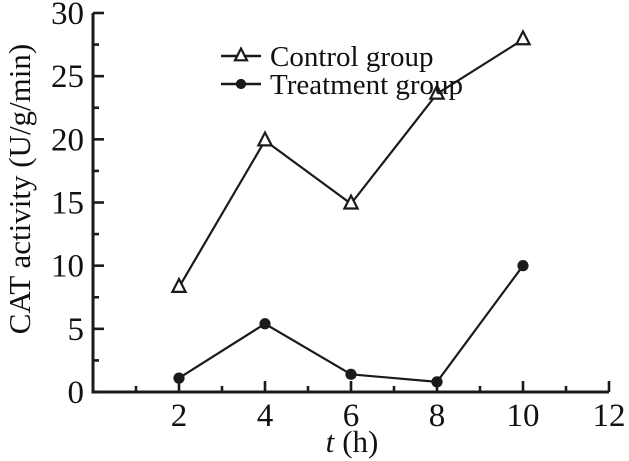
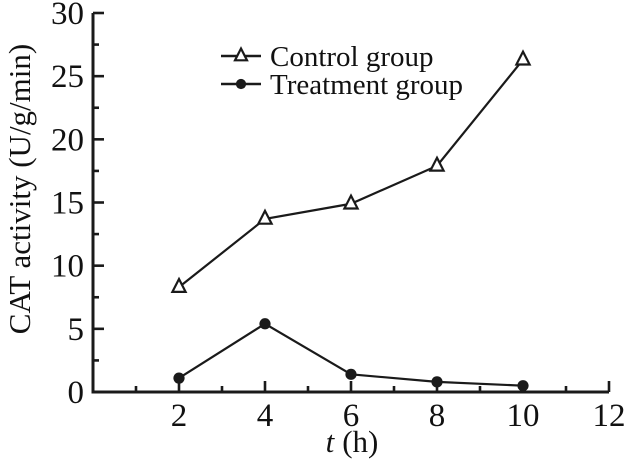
Control group/4: 19.9 -> 13.7
Control group/8: 23.6 -> 17.9
Control group/10: 27.9 -> 26.3
Treatment group/10: 10.0 -> 0.5
